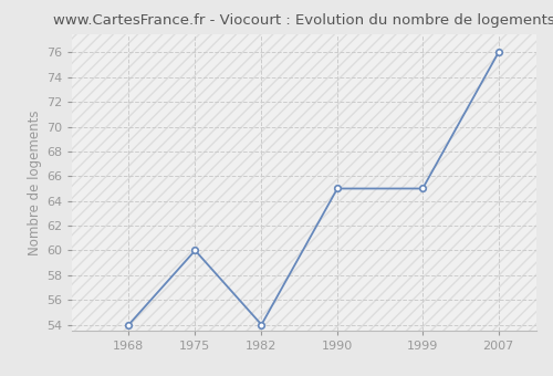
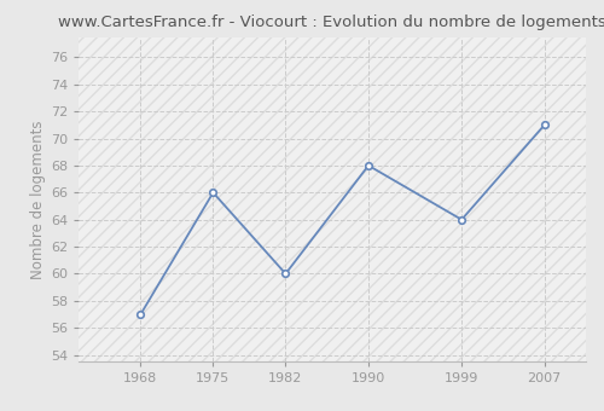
1968: 54 -> 57
1975: 60 -> 66
1982: 54 -> 60
1990: 65 -> 68
1999: 65 -> 64
2007: 76 -> 71
